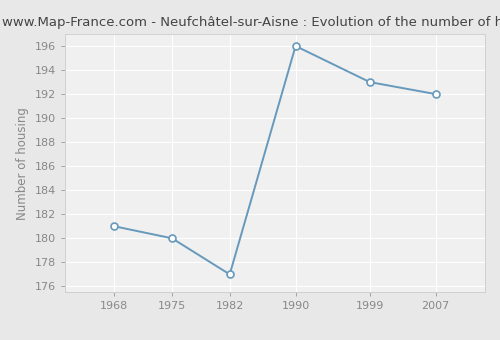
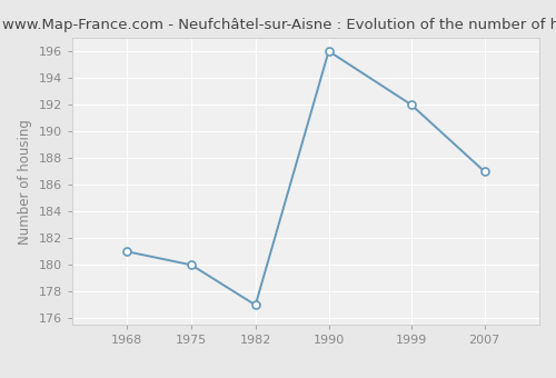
1999: 193 -> 192
2007: 192 -> 187
